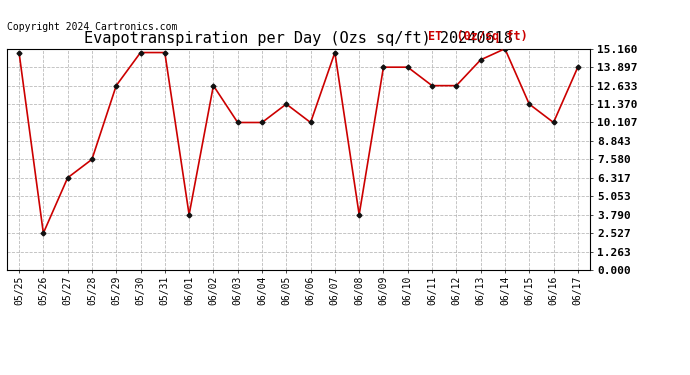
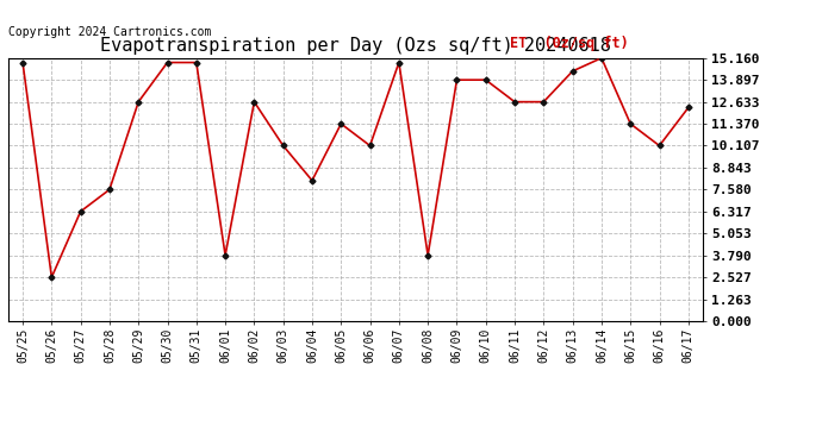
06/04: 10.1 -> 8.1
06/17: 13.9 -> 12.3
